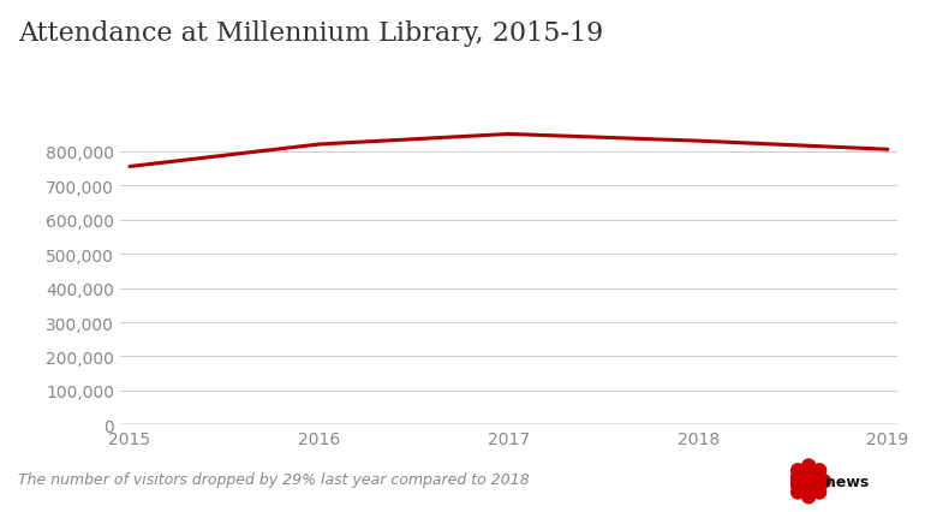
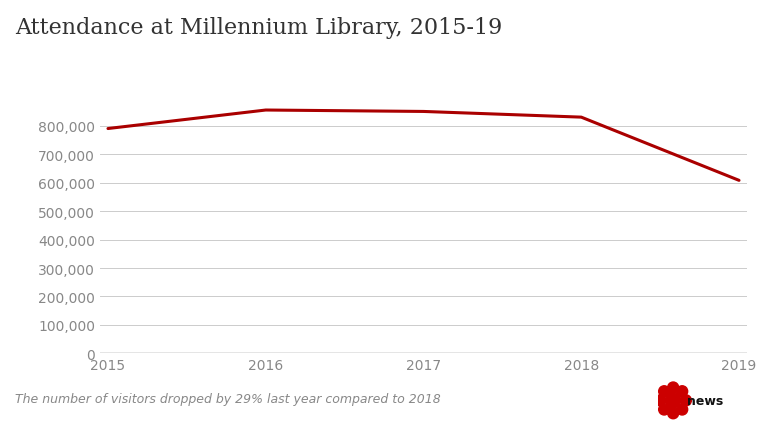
2015: 755,000 -> 790,000
2016: 820,000 -> 855,000
2019: 805,000 -> 608,000
